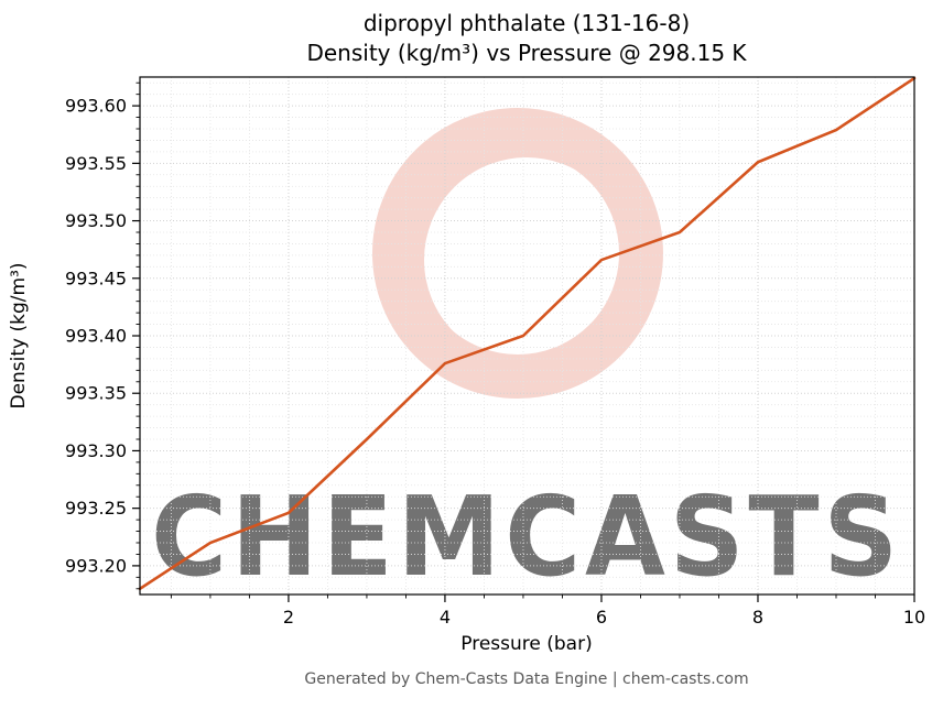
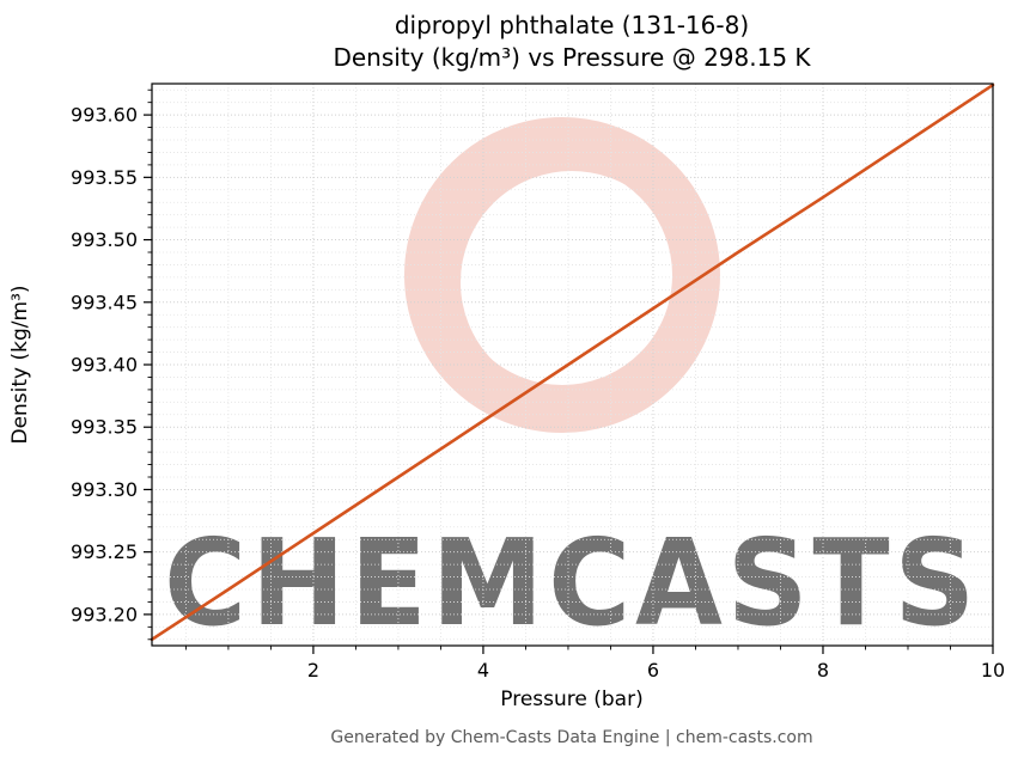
2: 993.246 -> 993.265
4: 993.376 -> 993.355
6: 993.466 -> 993.445
8: 993.551 -> 993.534
